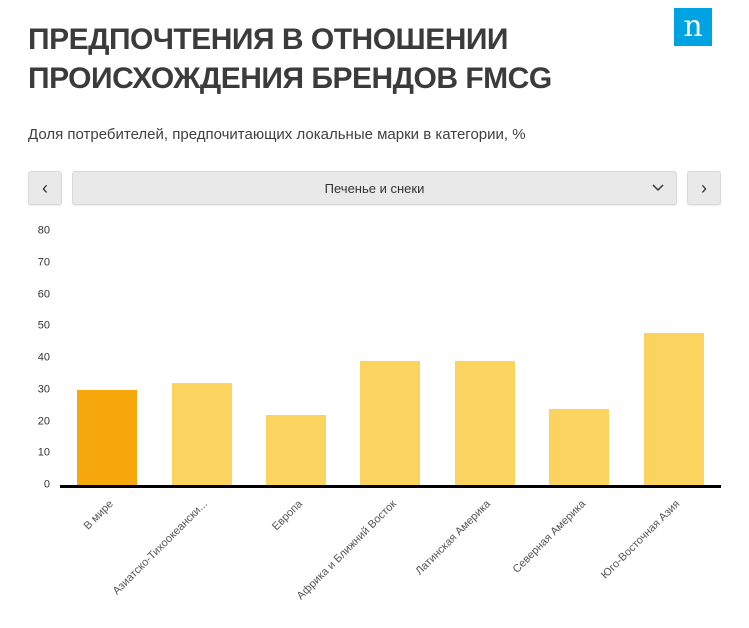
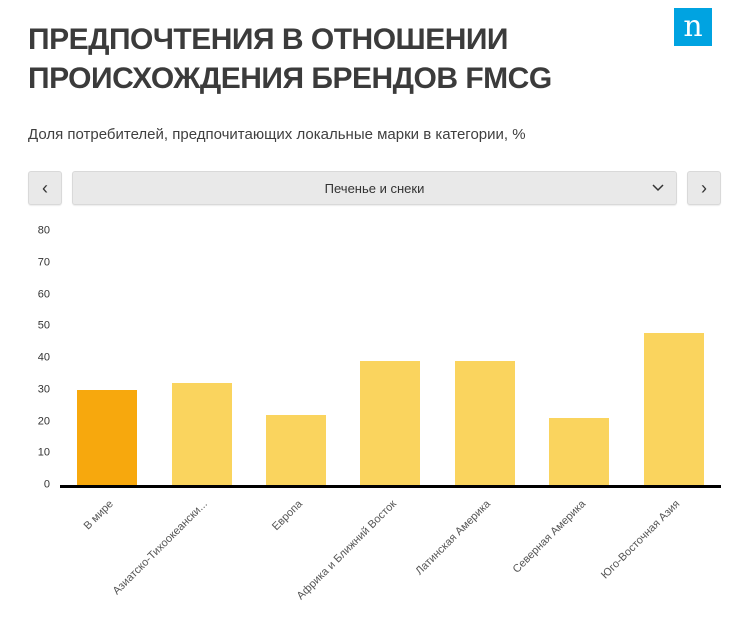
Северная Америка: 24 -> 21
